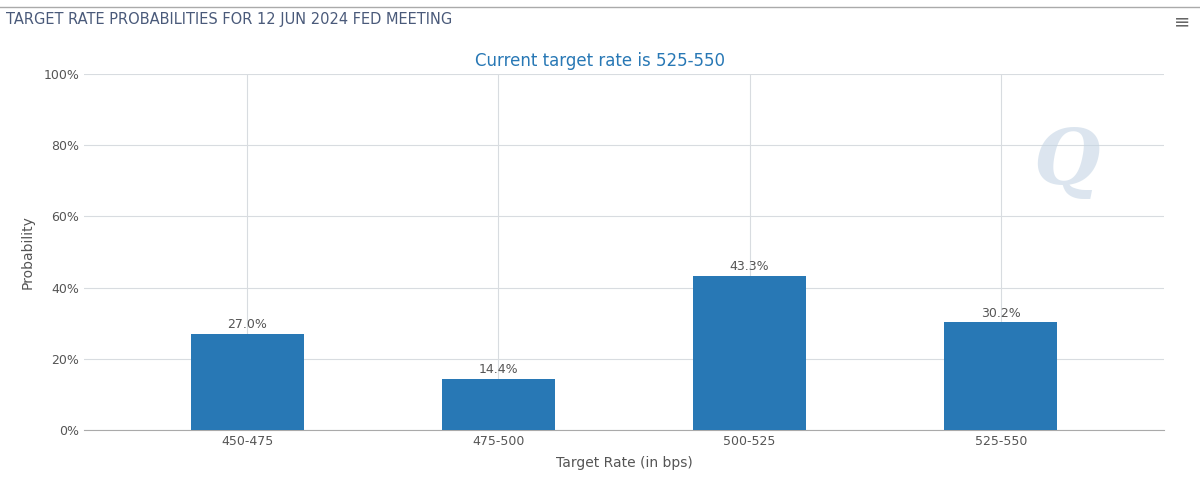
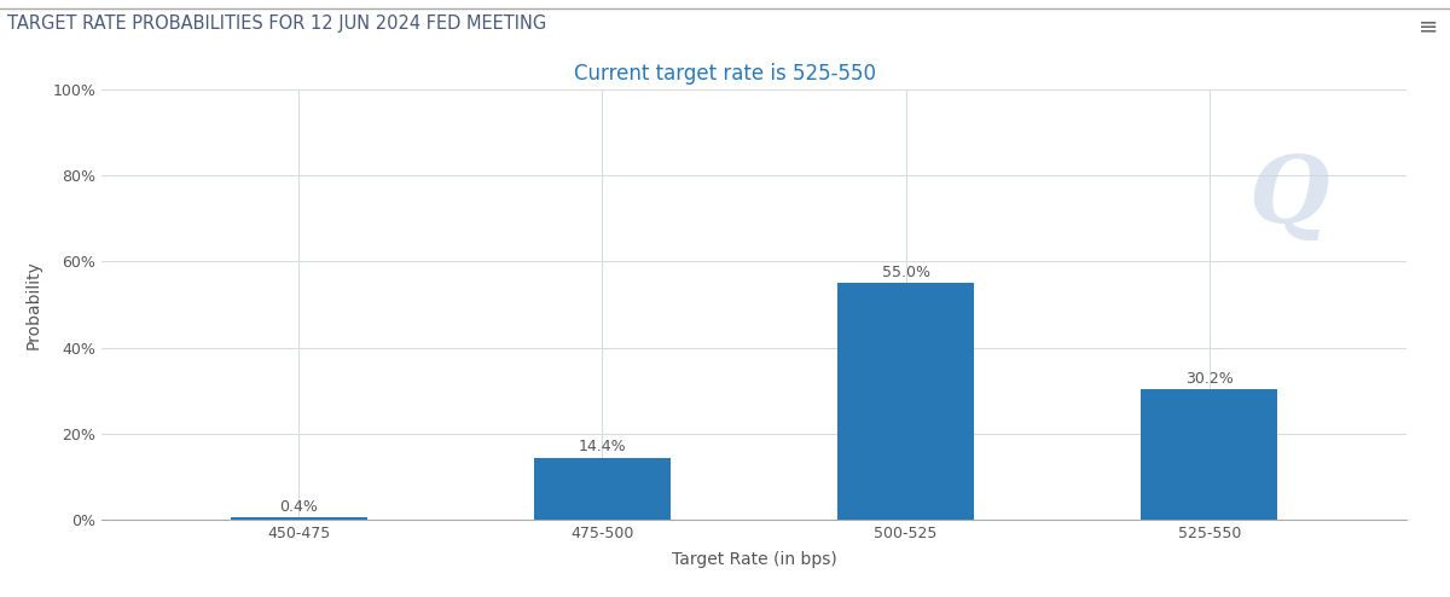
450-475: 27.0% -> 0.4%
500-525: 43.3% -> 55.0%
